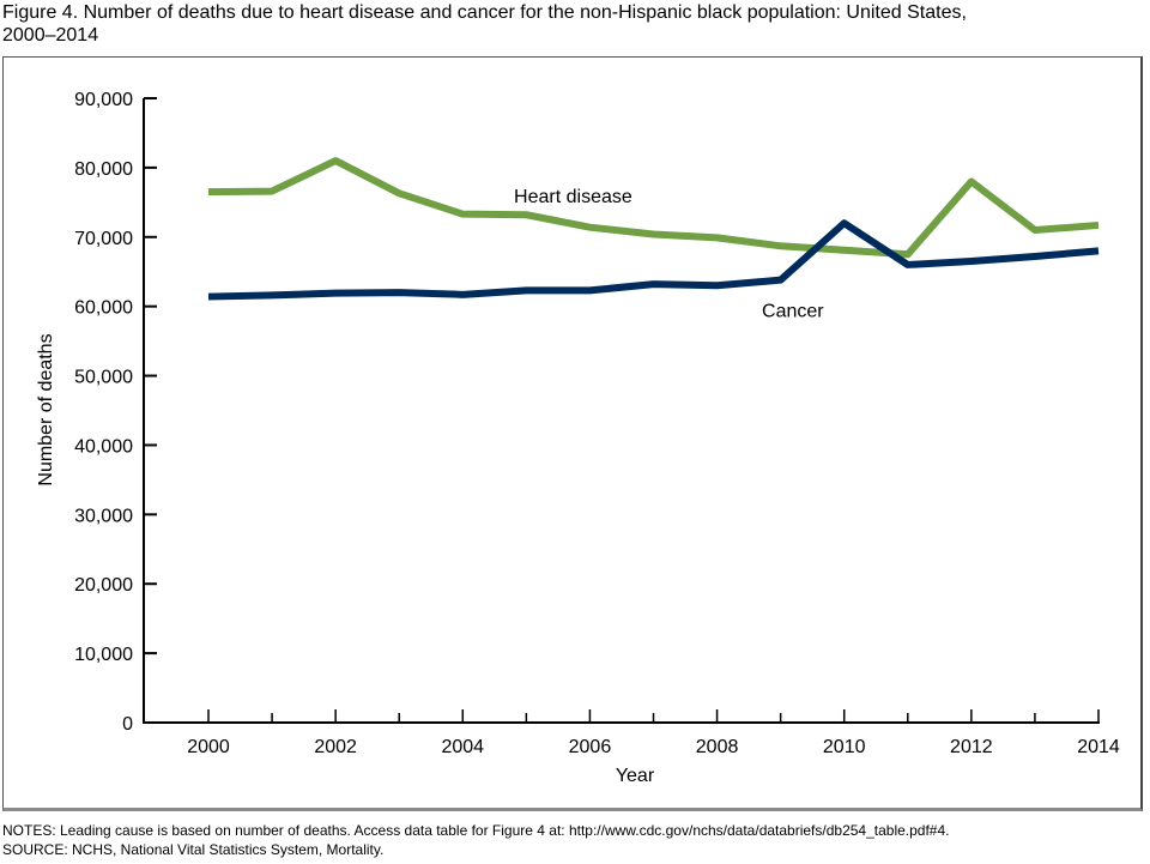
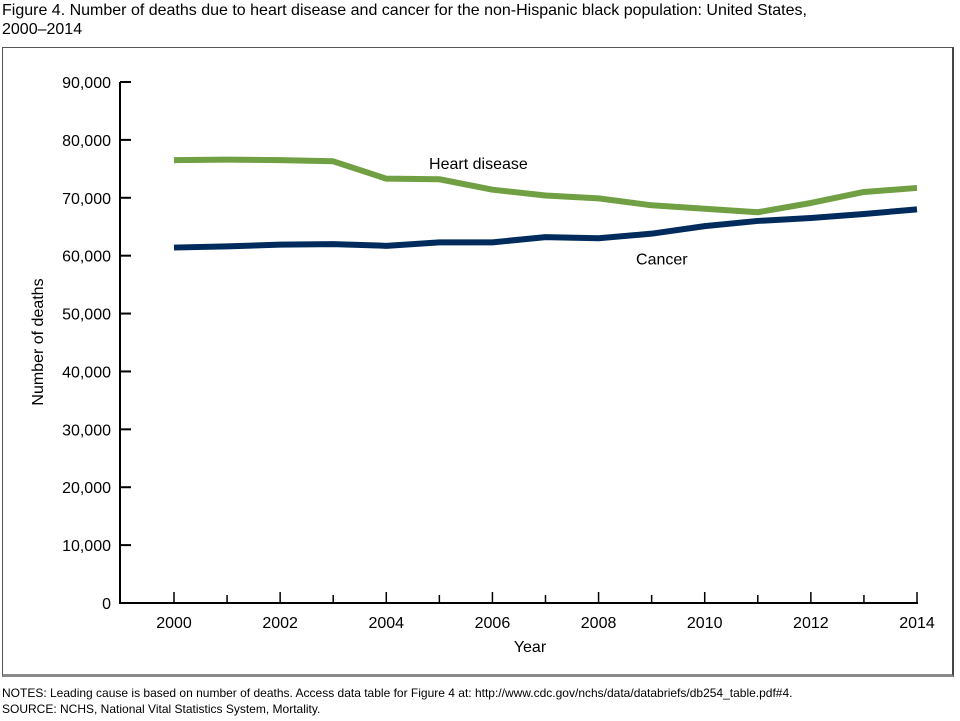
Heart disease/2002: 81000 -> 76000
Cancer/2010: 72000 -> 65000
Heart disease/2012: 78000 -> 69000
